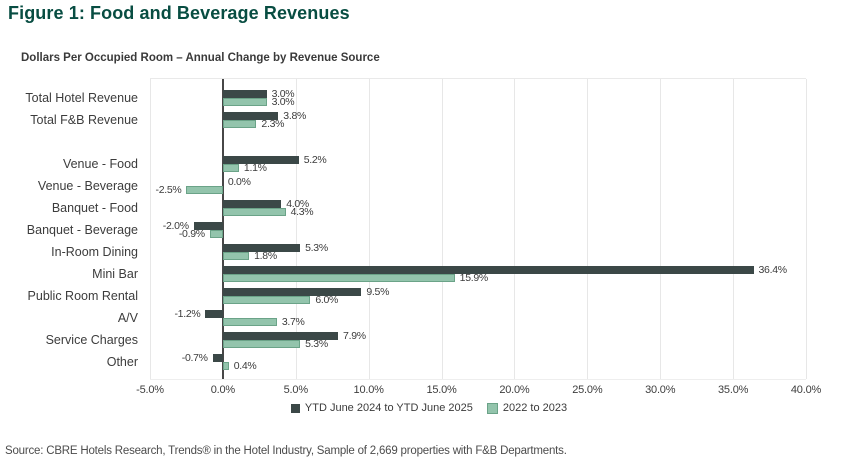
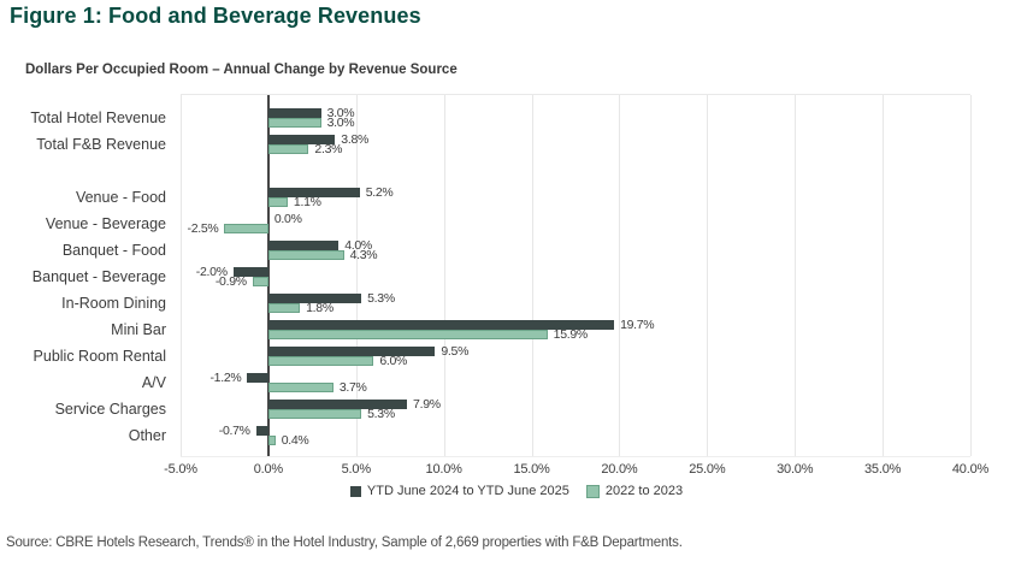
YTD June 2024 to YTD June 2025/Mini Bar: 36.4% -> 19.7%
